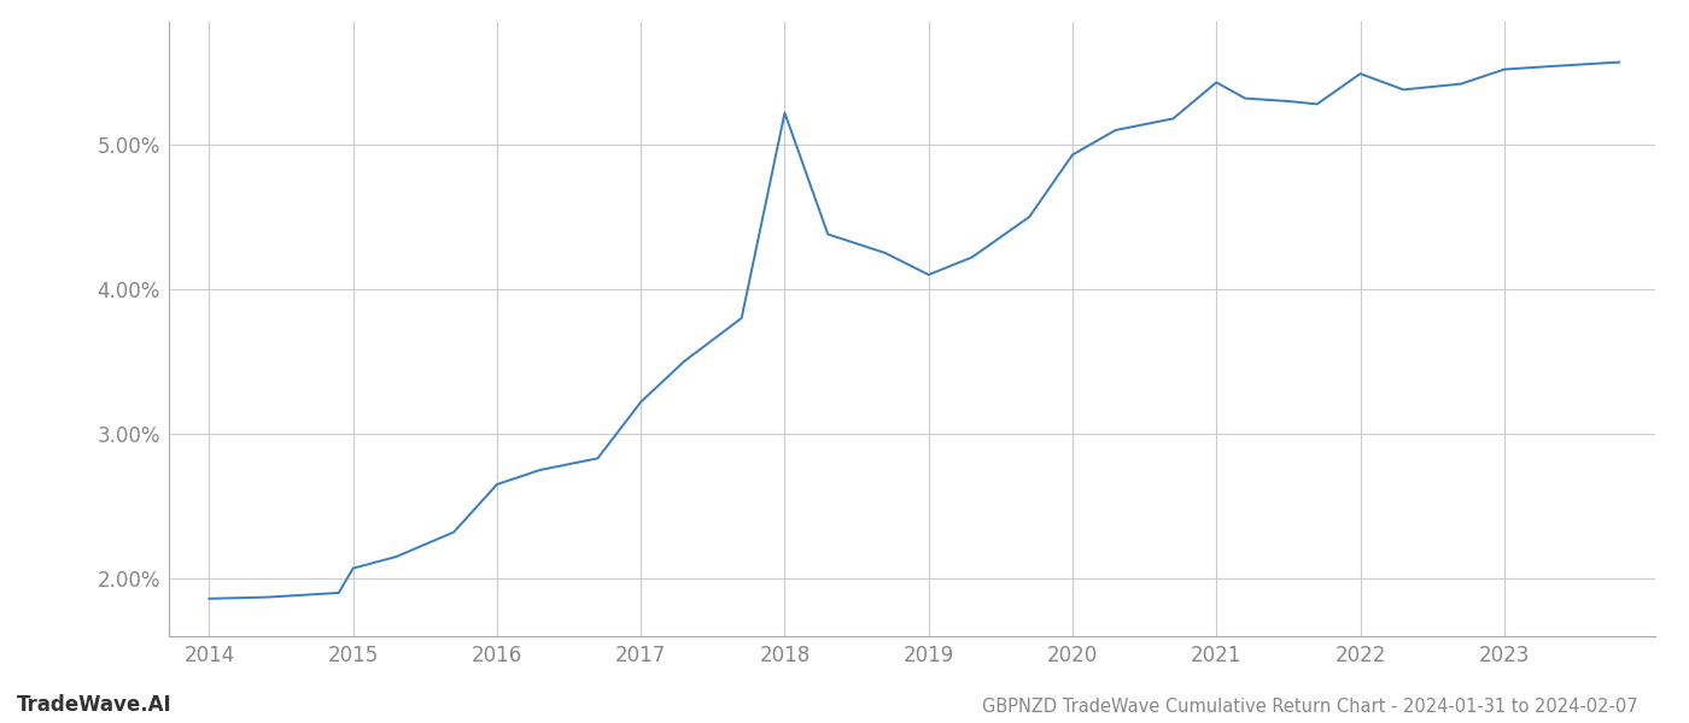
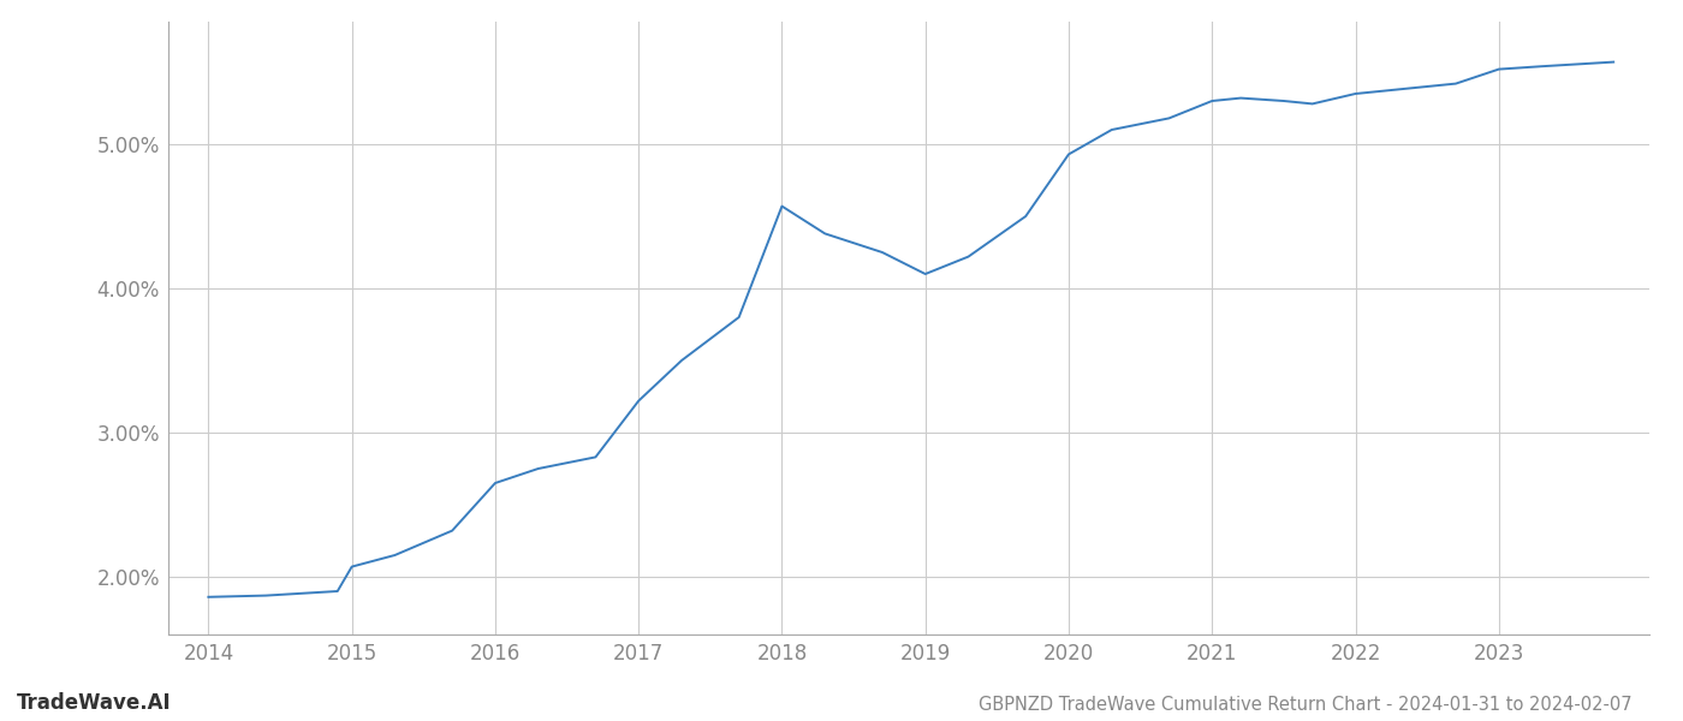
2018: 5.22% -> 4.57%
2021: 5.43% -> 5.30%
2022: 5.49% -> 5.35%
